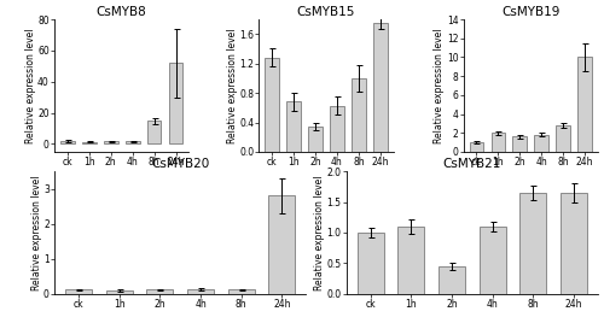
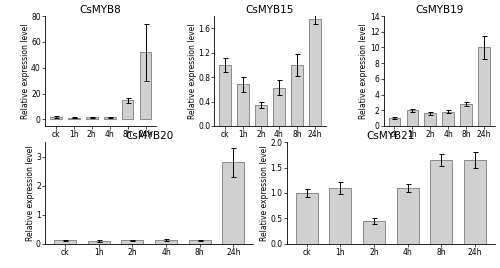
CsMYB15/ck: 1.28 -> 1.00
